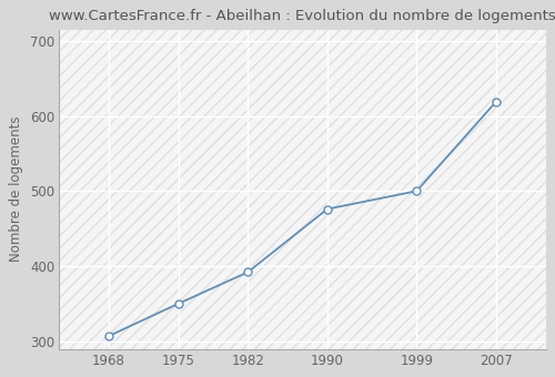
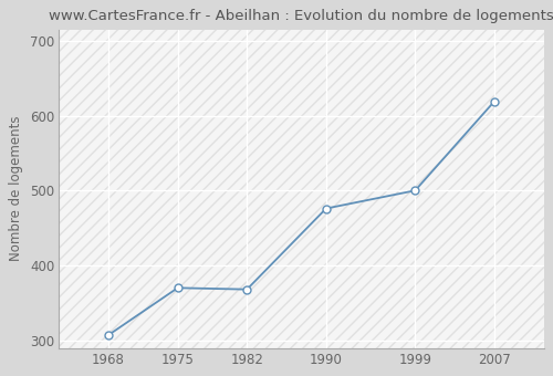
1975: 350 -> 370
1982: 392 -> 368
